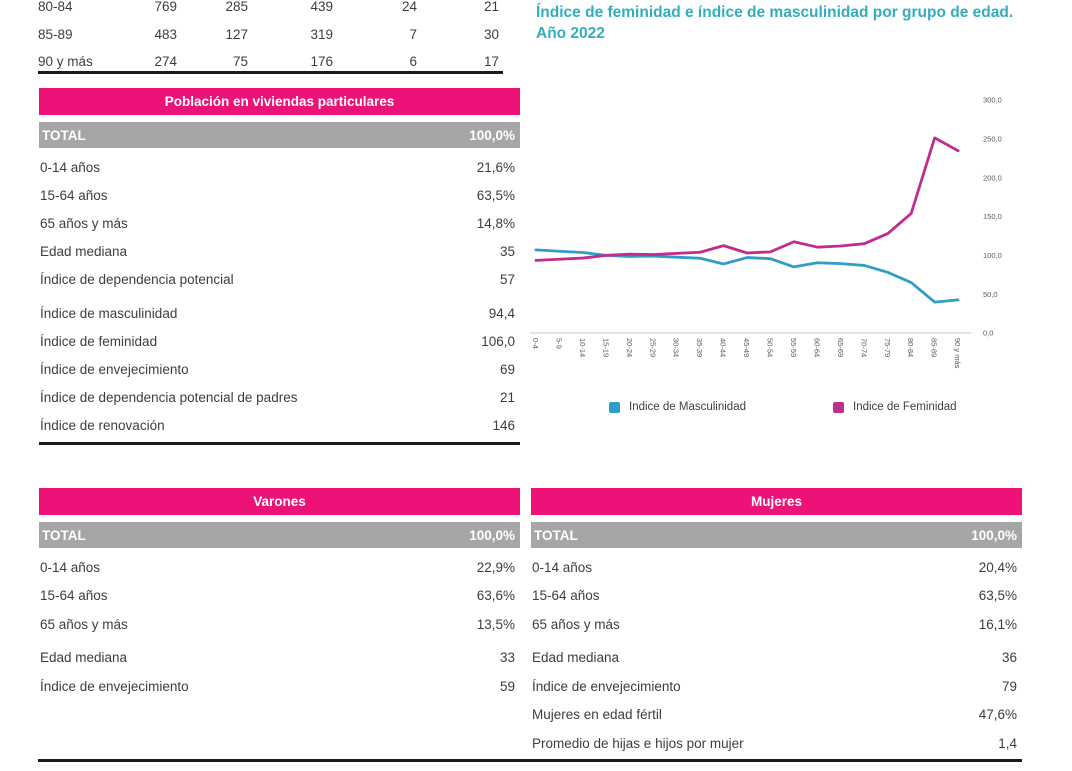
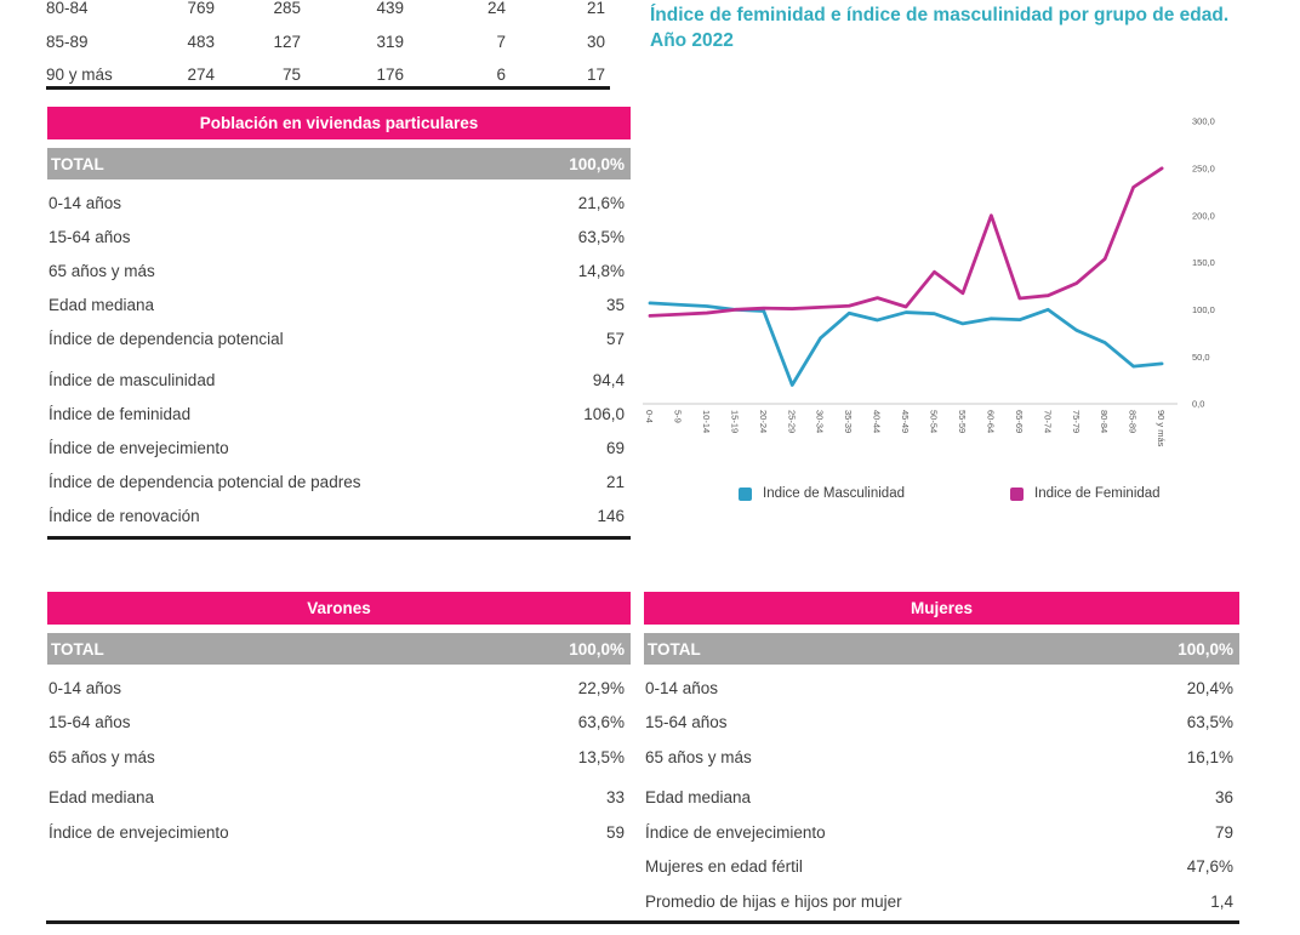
Indice de Masculinidad/25-29: 100 -> 20
Indice de Masculinidad/30-34: 100 -> 70
Indice de Feminidad/50-54: 100 -> 140
Indice de Feminidad/60-64: 110 -> 200
Indice de Masculinidad/70-74: 90 -> 100
Indice de Feminidad/85-89: 250 -> 230
Indice de Feminidad/90 y más: 230 -> 250
